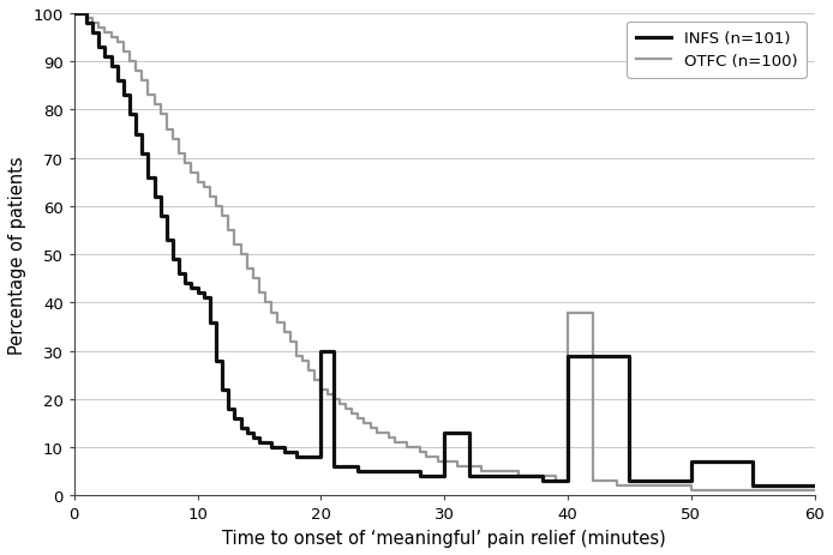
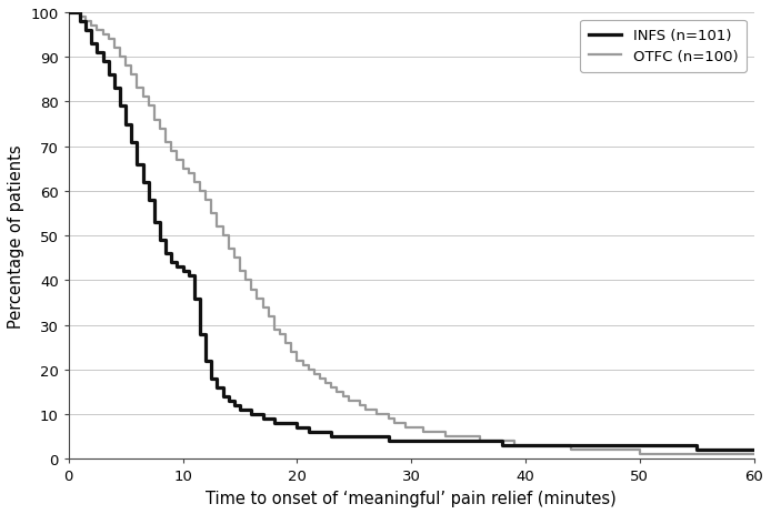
INFS (n=101)/20: 30 -> 7
INFS (n=101)/30: 13 -> 4
INFS (n=101)/40: 29 -> 3
OTFC (n=100)/40: 38 -> 3
INFS (n=101)/50: 7 -> 3
